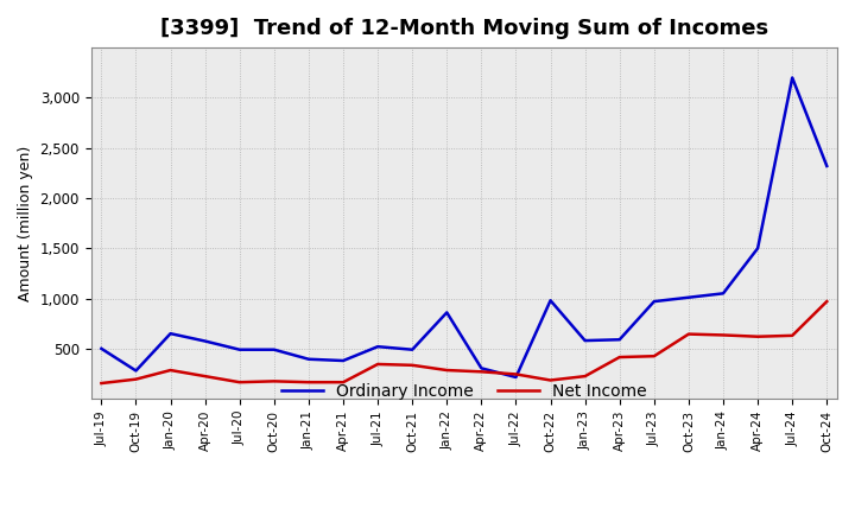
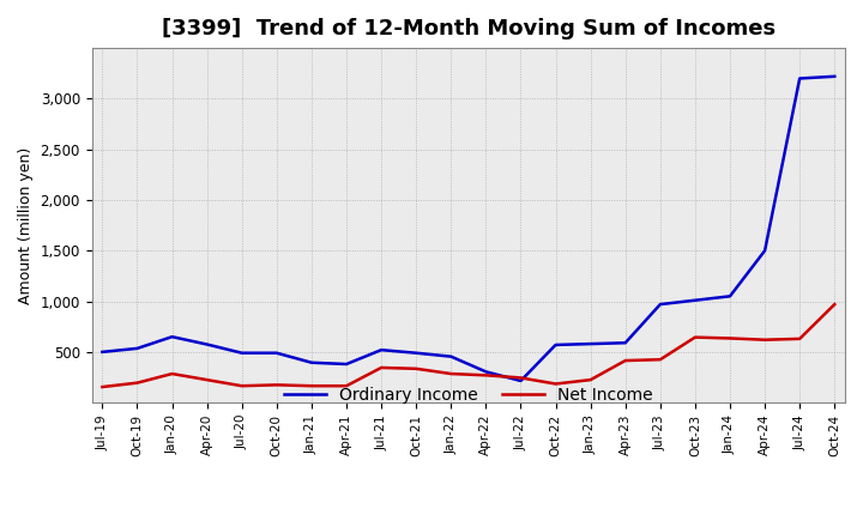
Ordinary Income/Oct-19: 280 -> 540
Ordinary Income/Jan-22: 860 -> 460
Ordinary Income/Oct-22: 980 -> 570
Ordinary Income/Oct-24: 2,320 -> 3,220
